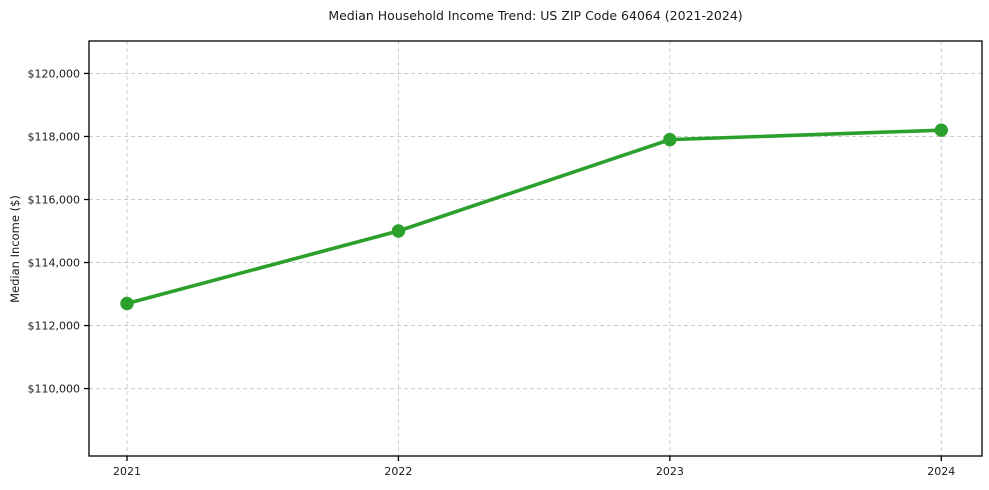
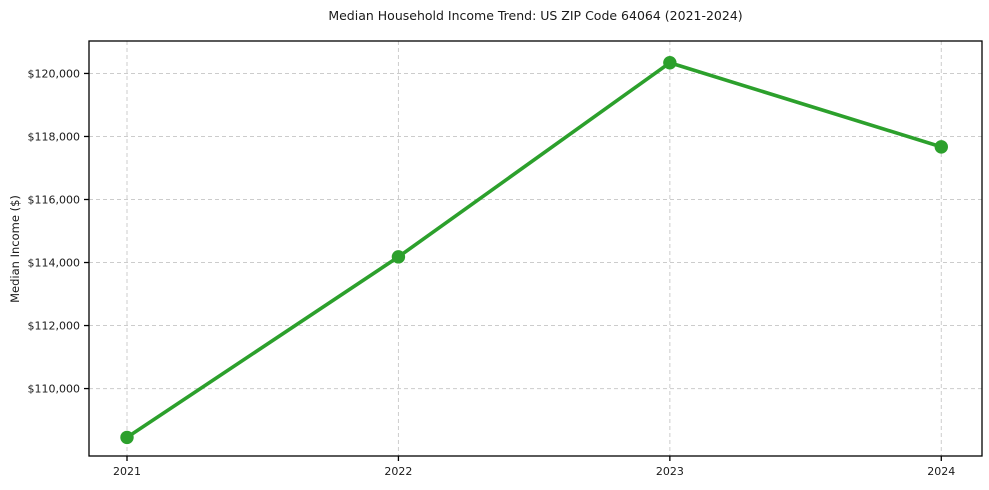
2021: $112700 -> $108400
2022: $115000 -> $114200
2023: $117900 -> $120300
2024: $118200 -> $117700
